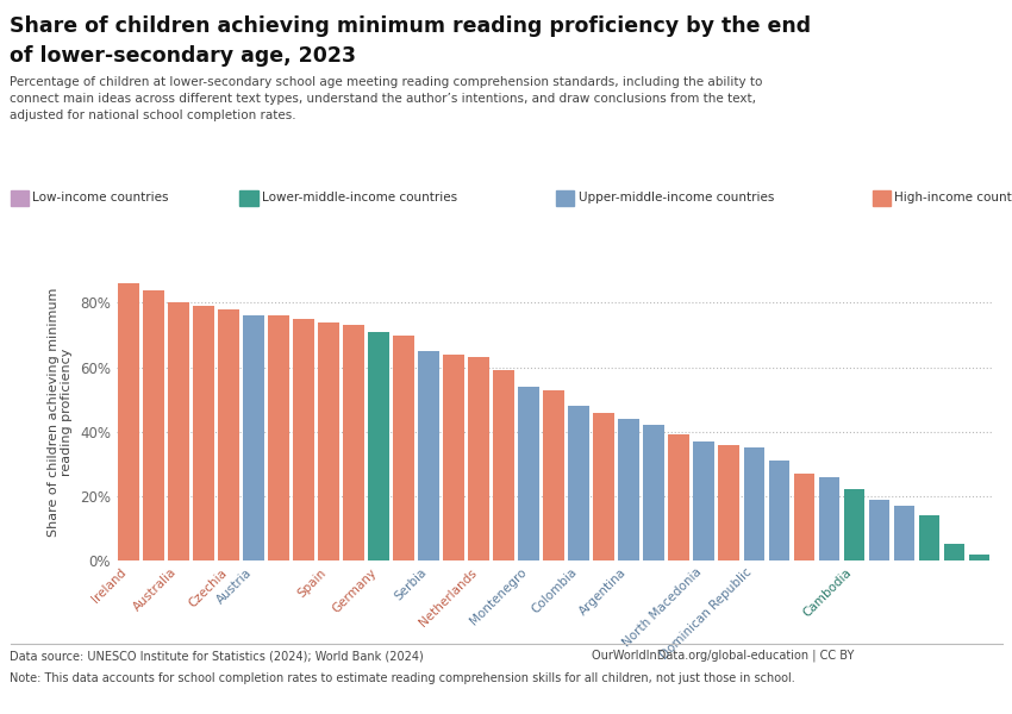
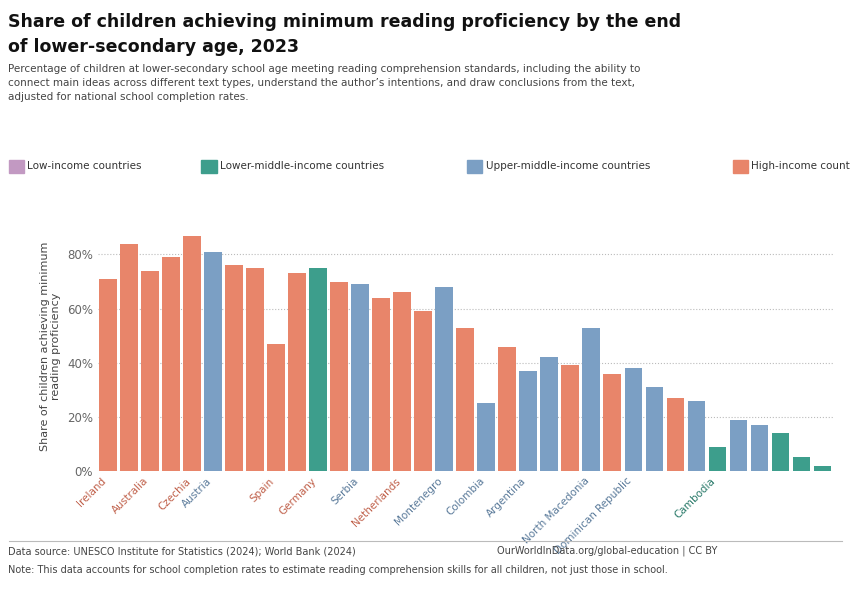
Ireland: 86% -> 71%
Australia: 80% -> 74%
Czechia: 78% -> 87%
Austria: 76% -> 81%
Spain: 74% -> 47%
Germany: 71% -> 75%
Serbia: 65% -> 69%
Netherlands: 63% -> 66%
Montenegro: 54% -> 68%
Colombia: 48% -> 25%
Argentina: 44% -> 37%
North Macedonia: 37% -> 53%
Dominican Republic: 35% -> 38%
Cambodia: 22% -> 9%
